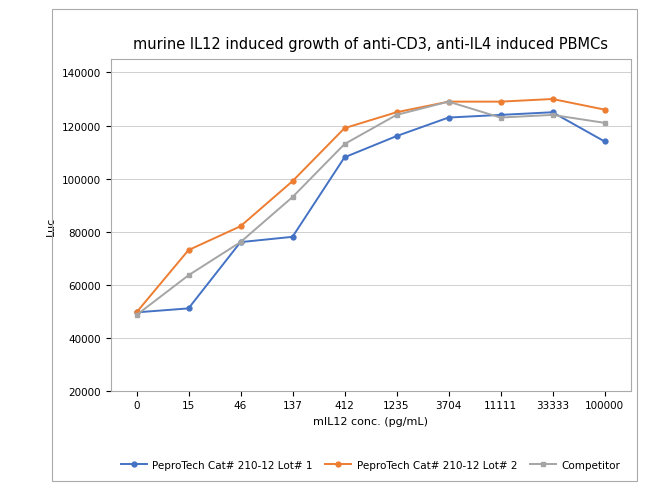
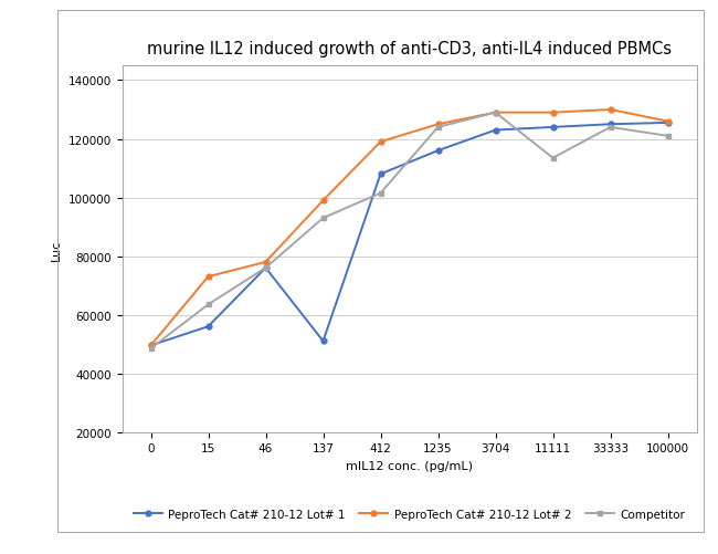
PeproTech Cat# 210-12 Lot# 1/15: 51000 -> 56000
PeproTech Cat# 210-12 Lot# 2/46: 82000 -> 78000
PeproTech Cat# 210-12 Lot# 1/137: 78000 -> 51000
Competitor/412: 113000 -> 101500
Competitor/11111: 123000 -> 113500
PeproTech Cat# 210-12 Lot# 1/100000: 114000 -> 125500
